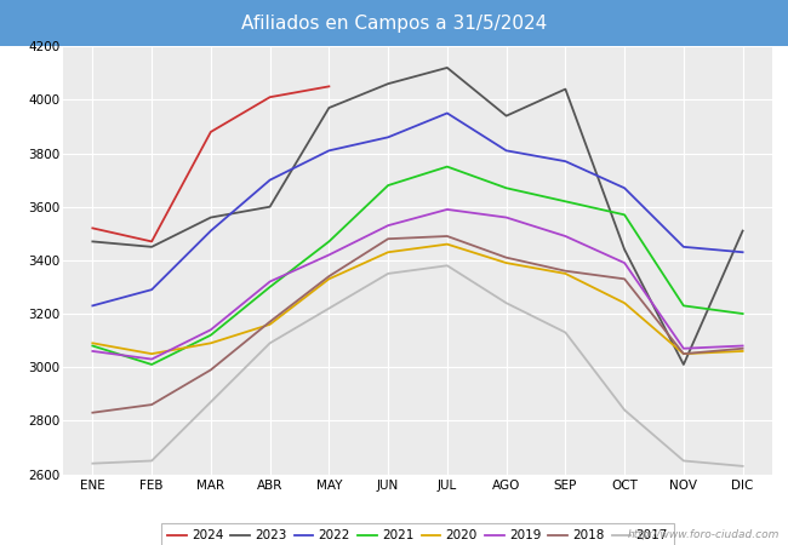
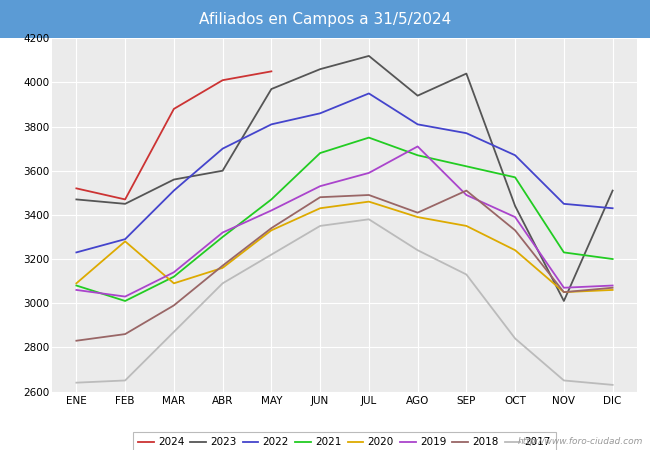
2020/FEB: 3050 -> 3280
2019/AGO: 3560 -> 3710
2018/SEP: 3360 -> 3510
